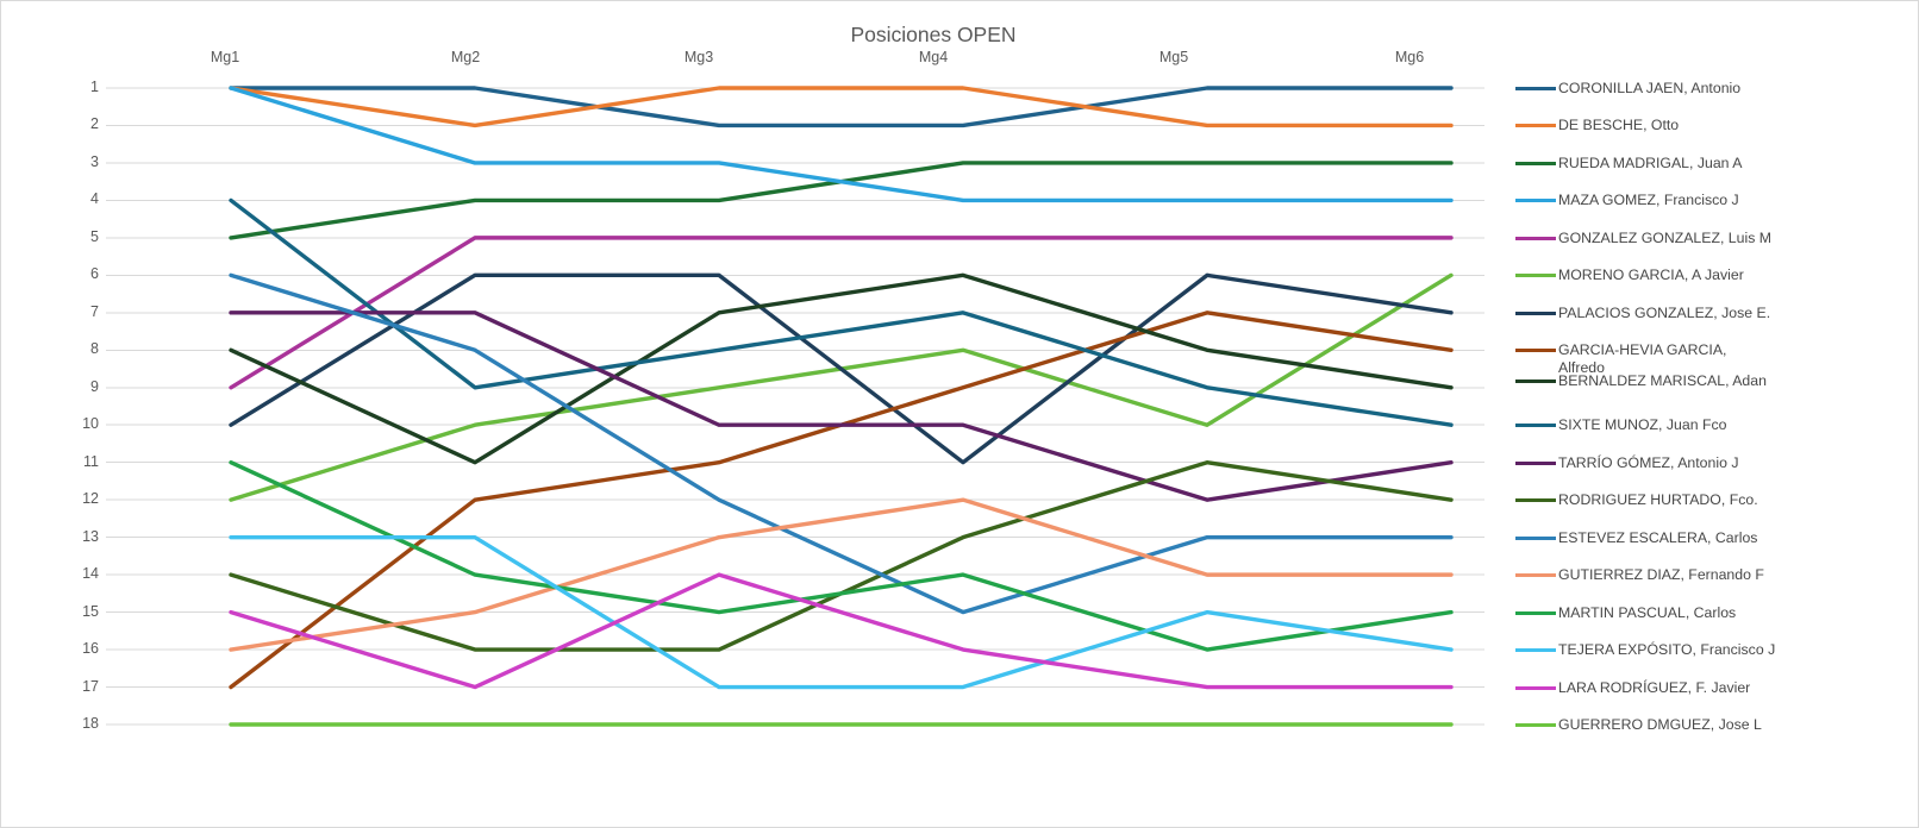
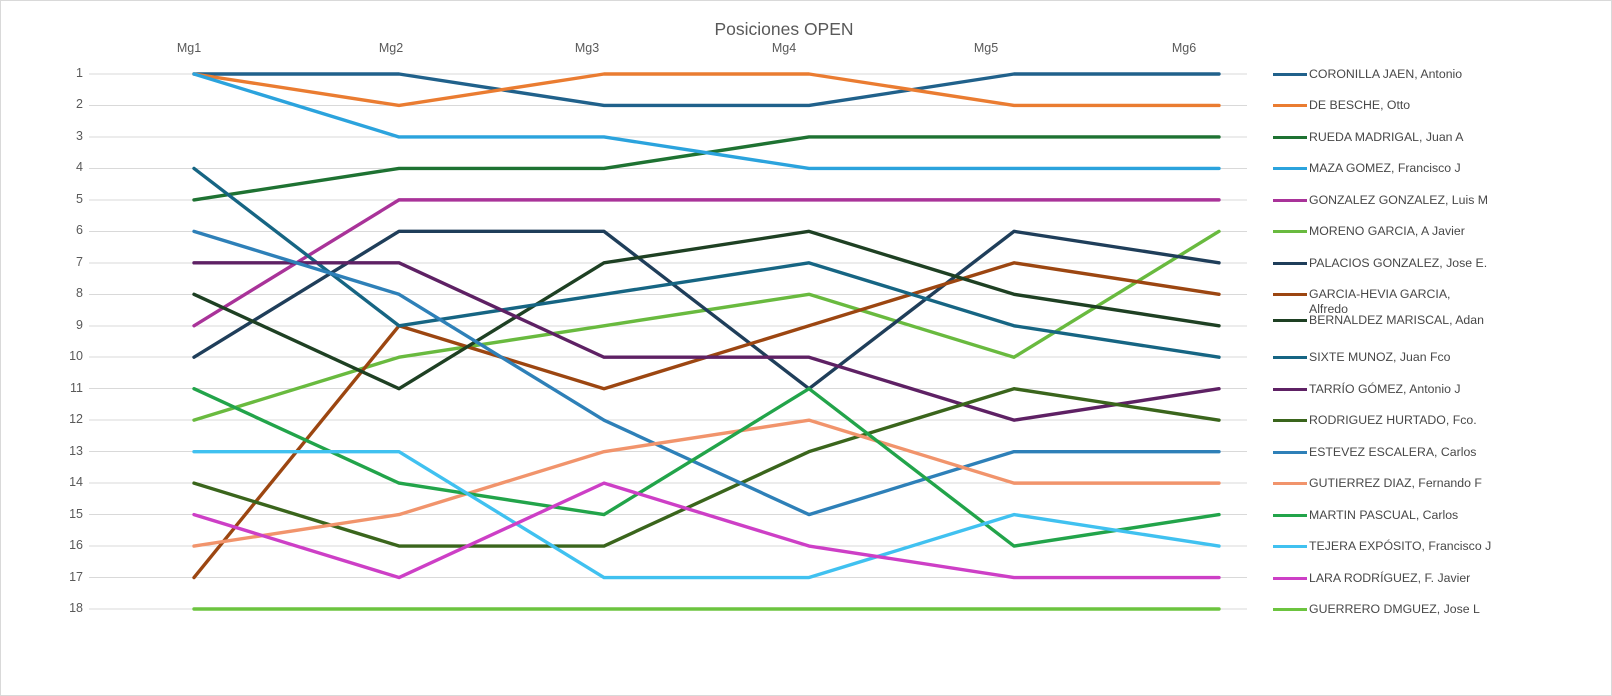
GARCIA-HEVIA GARCIA, Alfredo/Mg2: 12 -> 9
MARTIN PASCUAL, Carlos/Mg4: 14 -> 11
